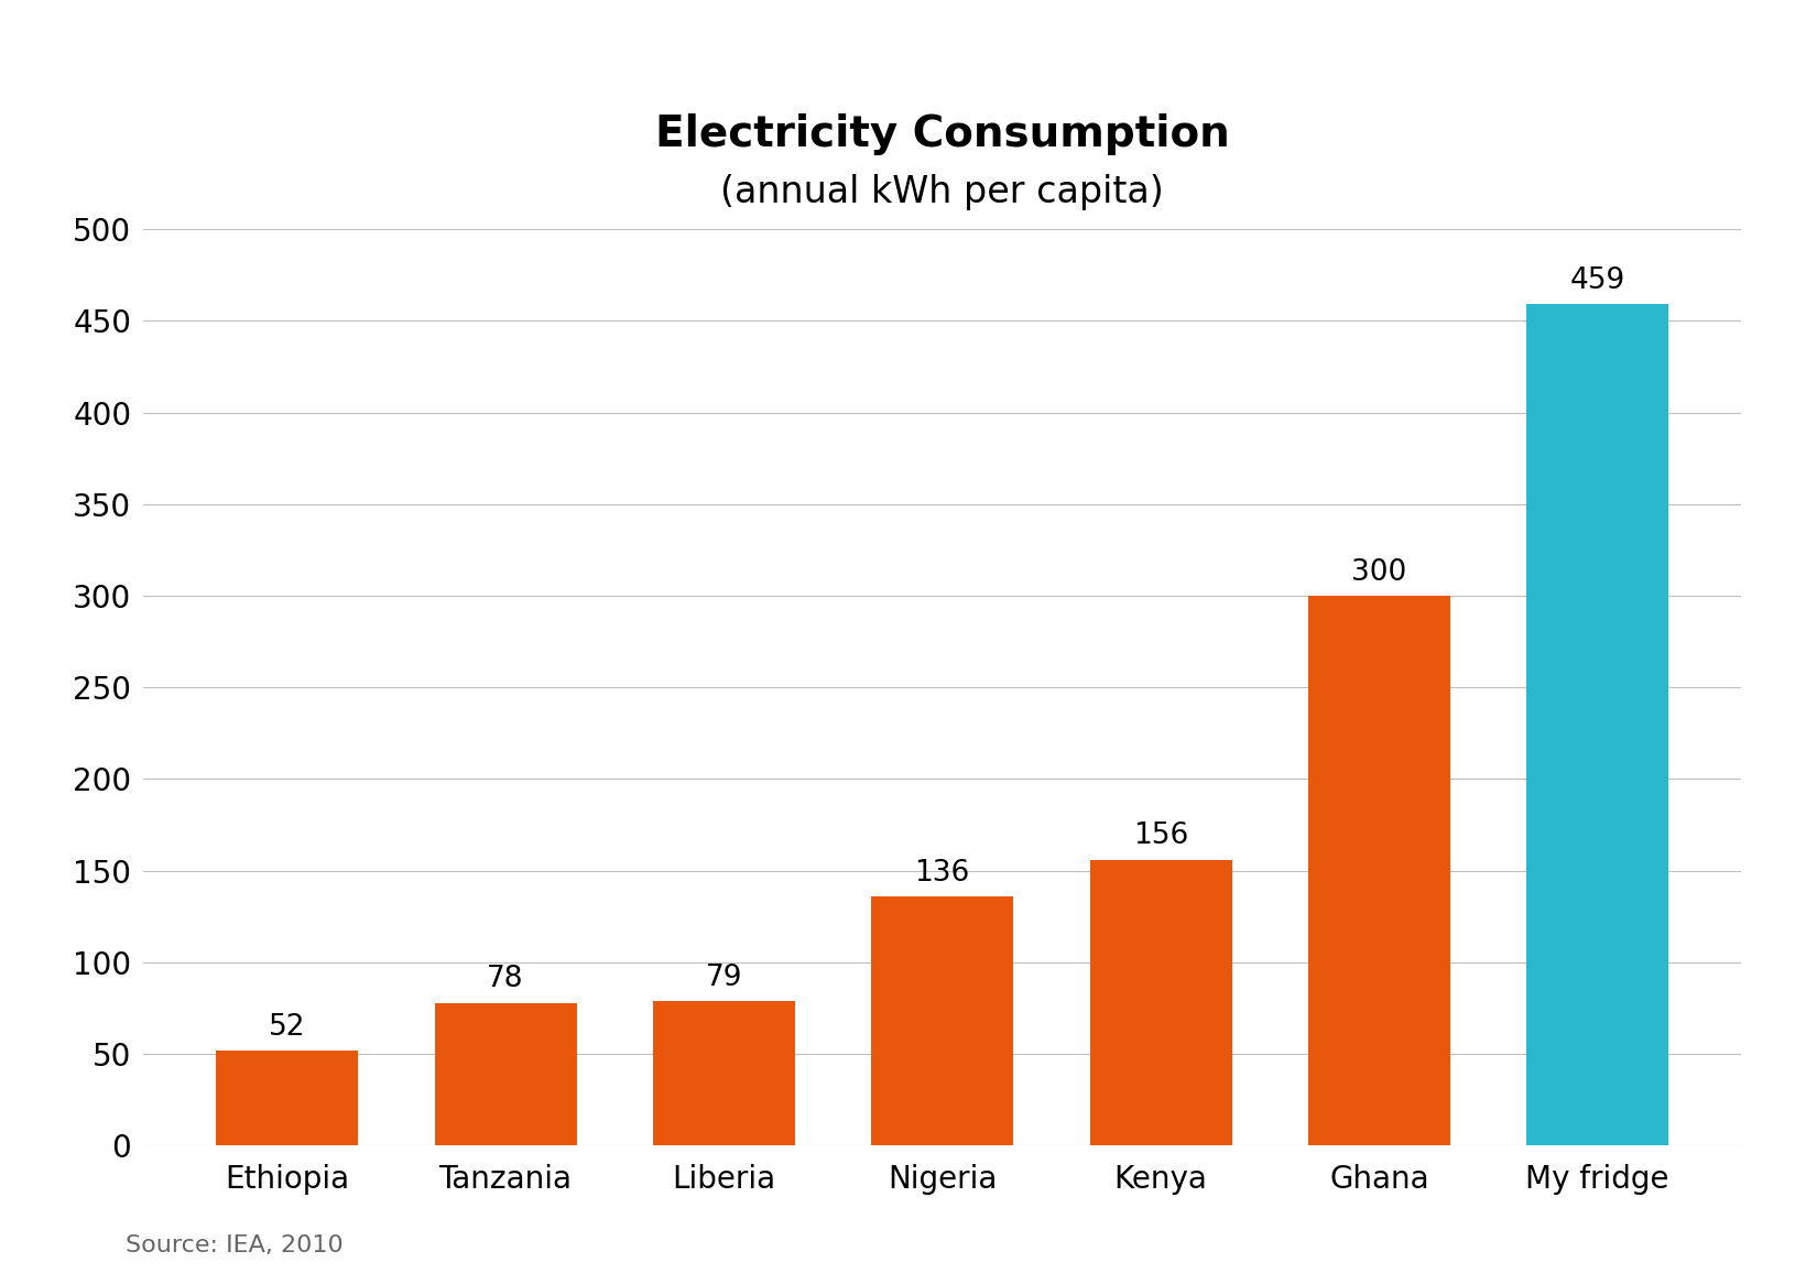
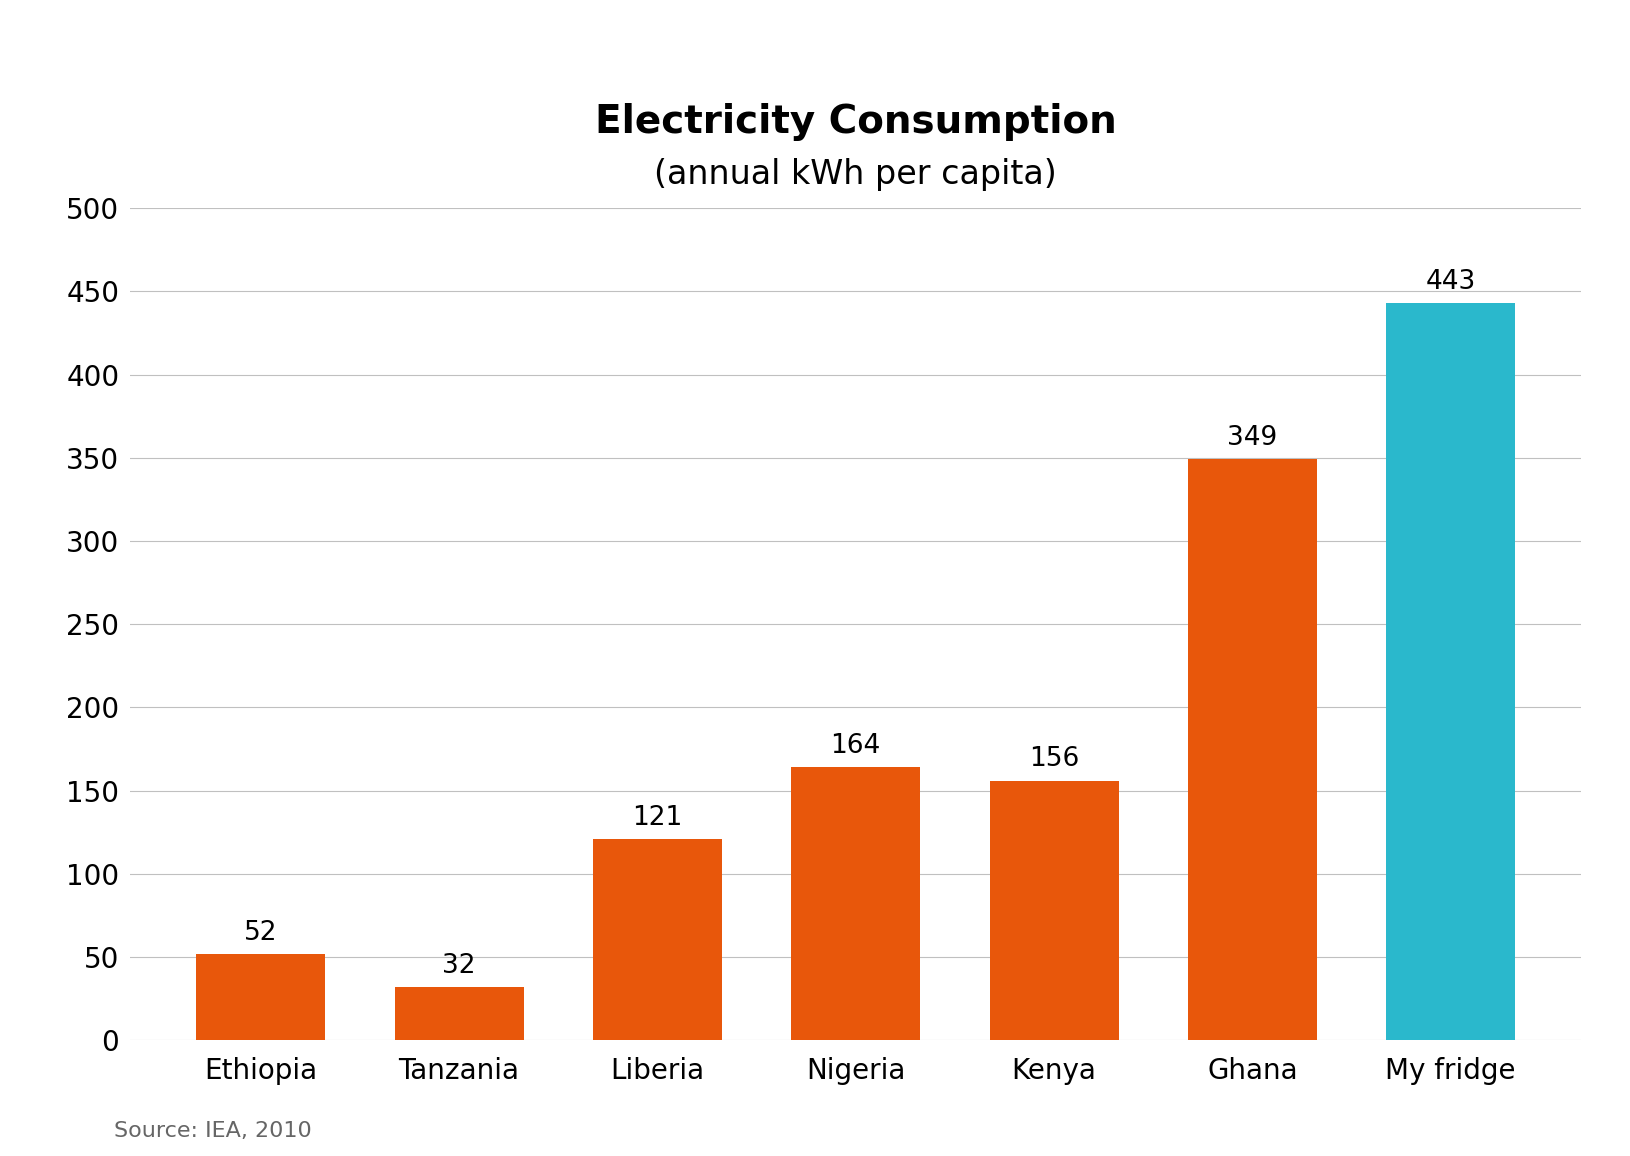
Tanzania: 78 -> 32
Liberia: 79 -> 121
Nigeria: 136 -> 164
Ghana: 300 -> 349
My fridge: 459 -> 443
